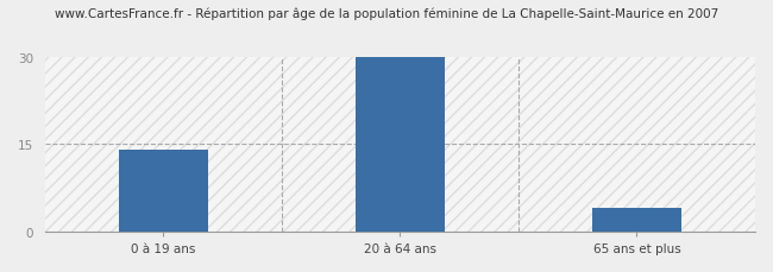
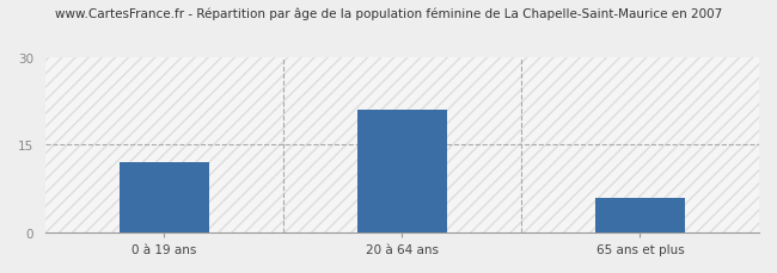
0 à 19 ans: 14 -> 12
20 à 64 ans: 30 -> 21
65 ans et plus: 4 -> 6
